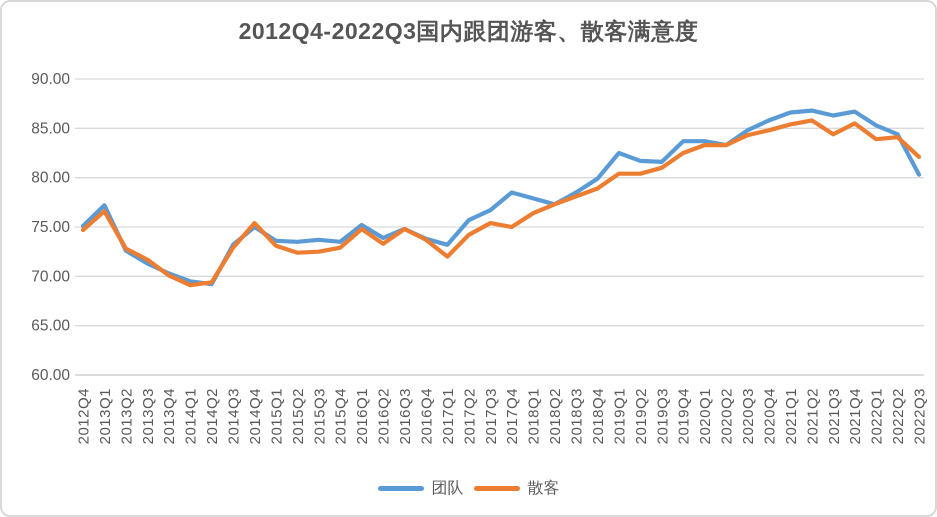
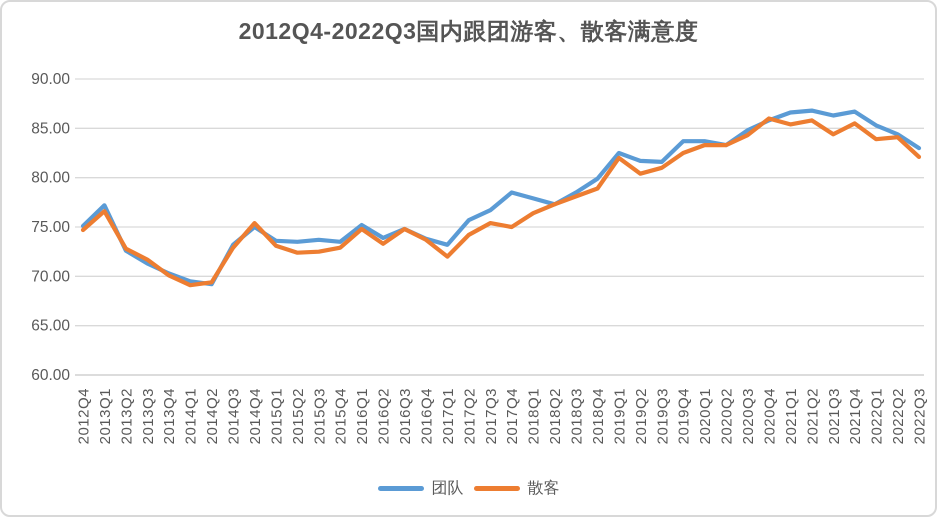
散客/2019Q1: 80 -> 82
散客/2020Q4: 85 -> 86
团队/2022Q3: 80 -> 83
